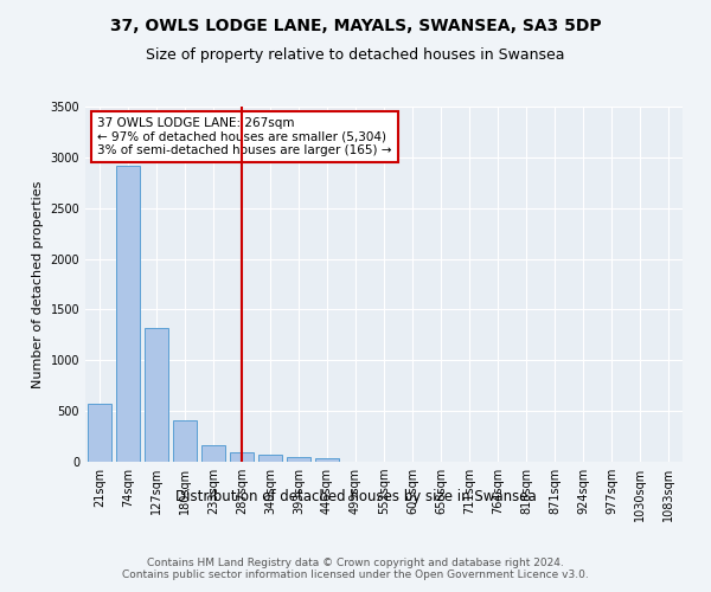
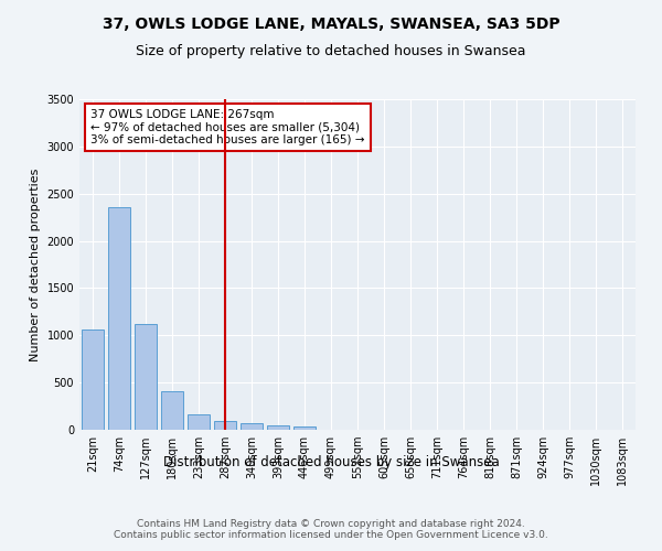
21sqm: 570 -> 1060
74sqm: 2920 -> 2360
127sqm: 1320 -> 1120
